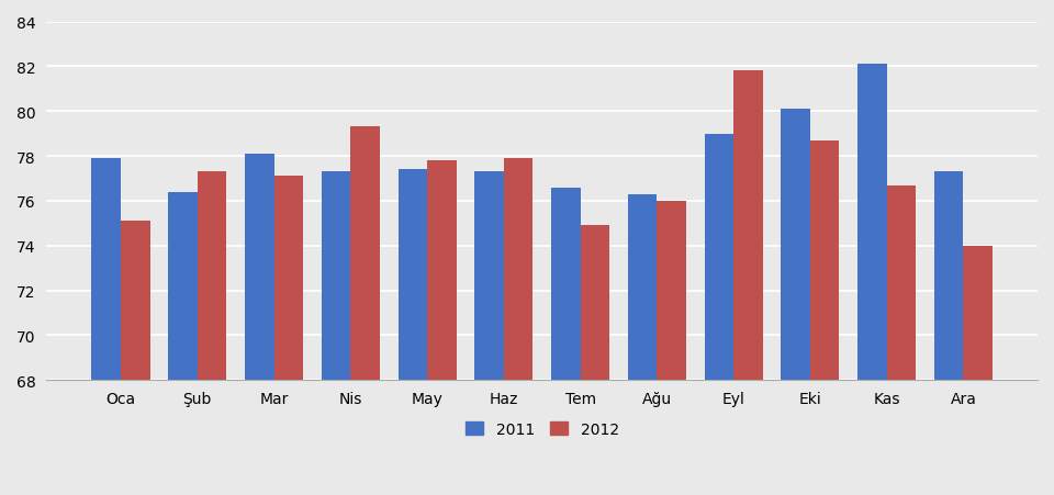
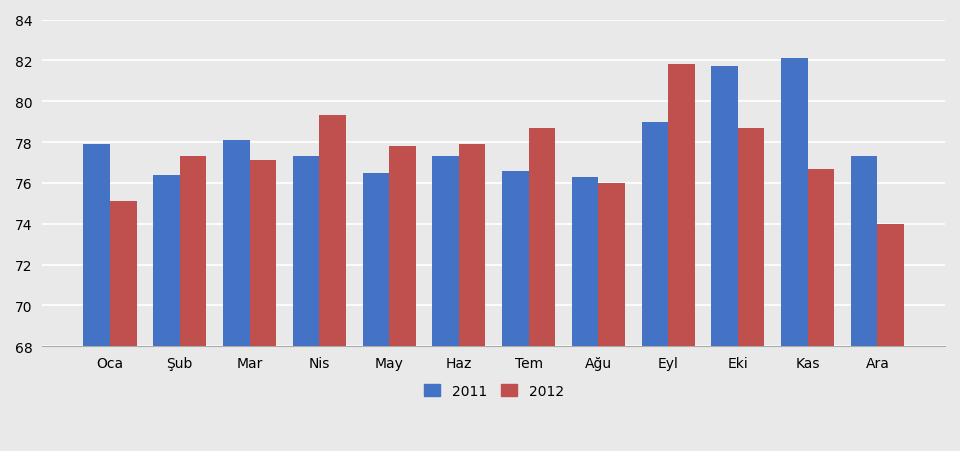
2011/May: 77.4 -> 76.5
2012/Tem: 74.9 -> 78.7
2011/Eki: 80.1 -> 81.7
